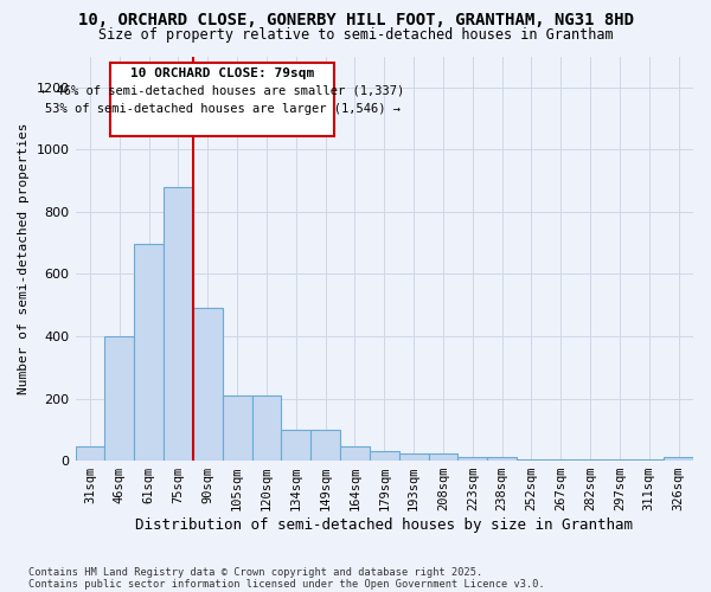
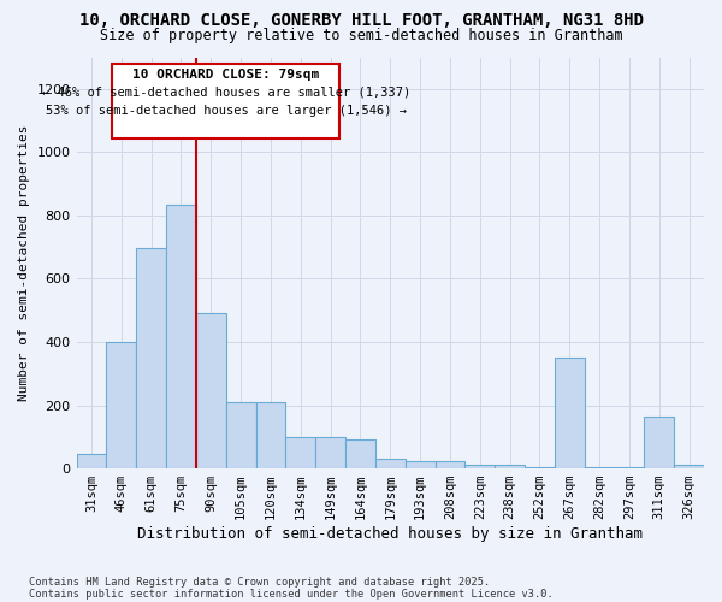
75sqm: 880 -> 835
164sqm: 45 -> 90
267sqm: 5 -> 350
311sqm: 5 -> 165
